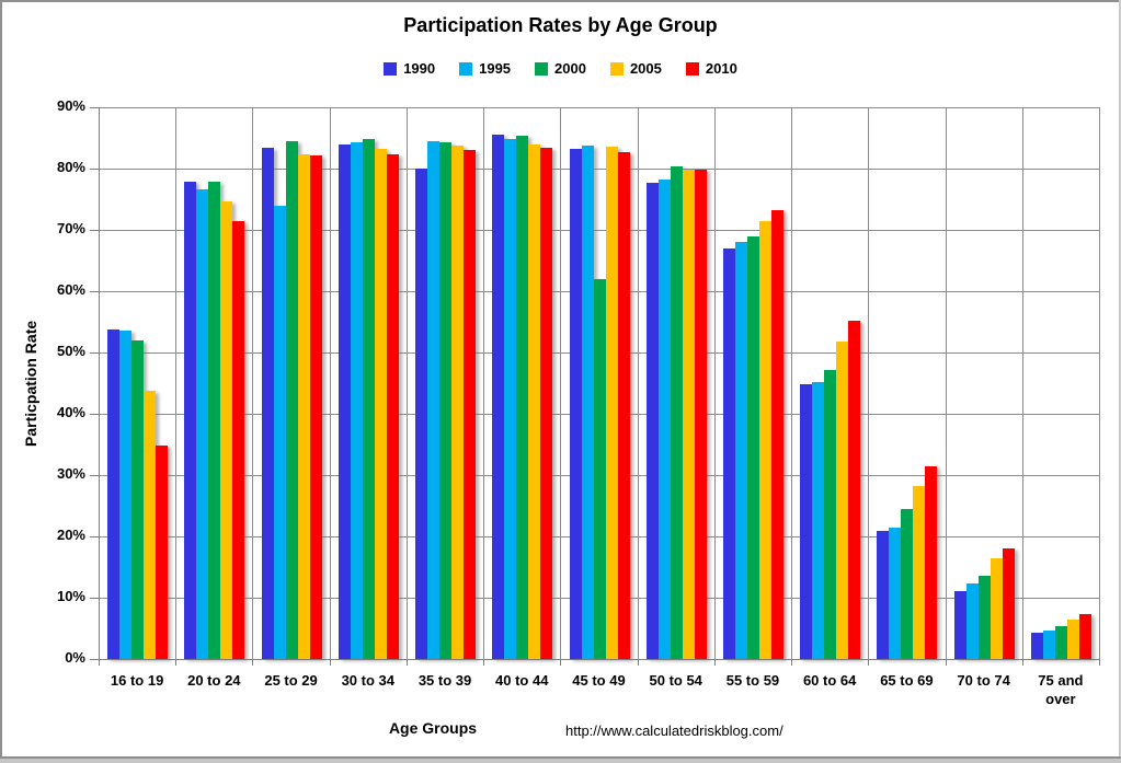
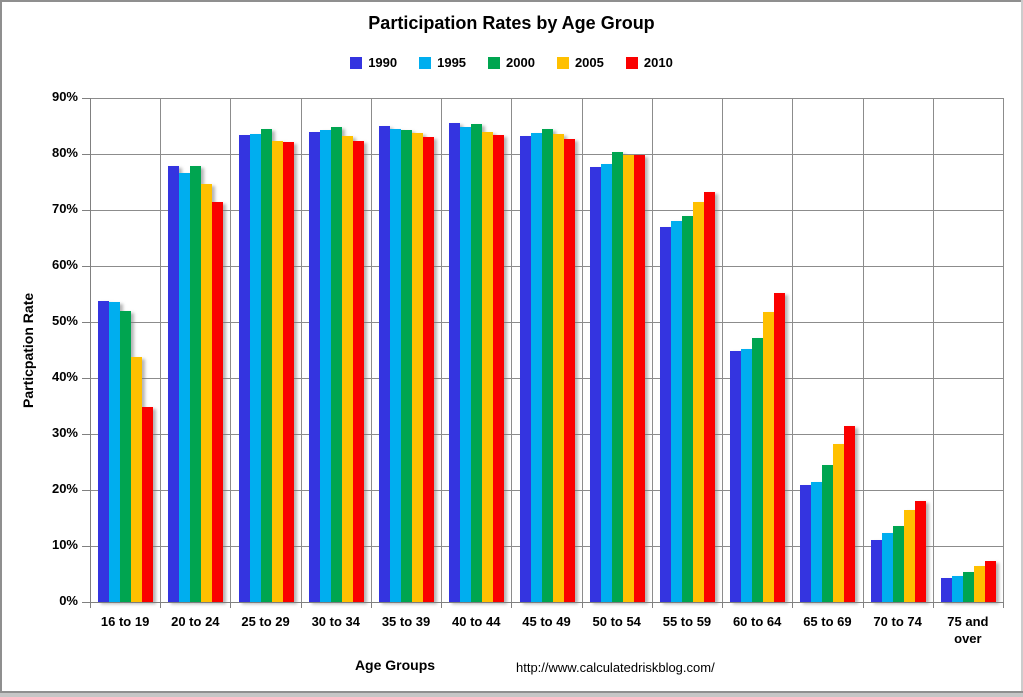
1995/25 to 29: 74% -> 84%
1990/35 to 39: 80% -> 85%
2000/45 to 49: 62% -> 84%
